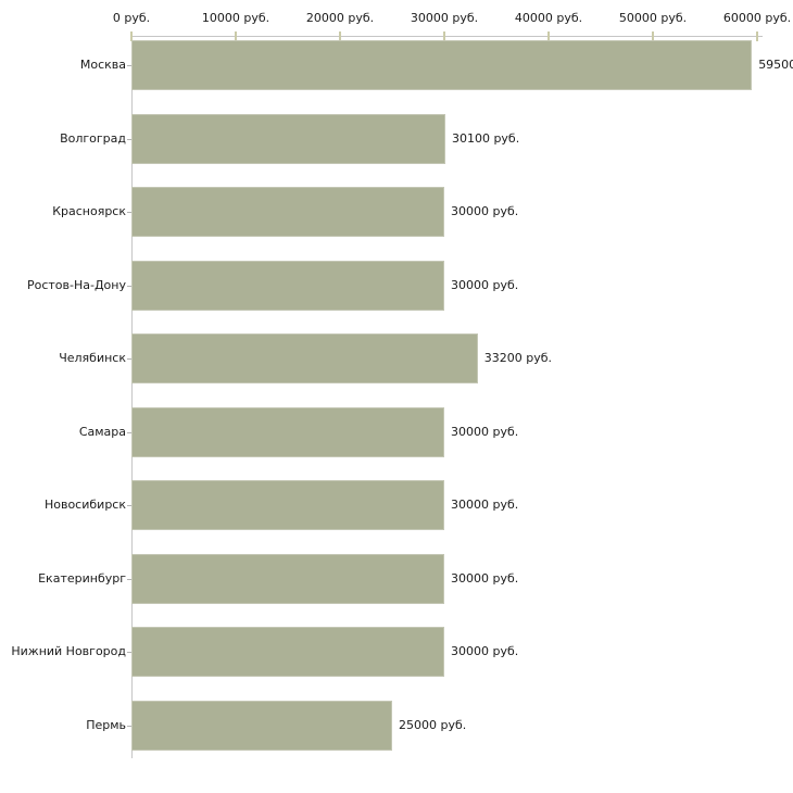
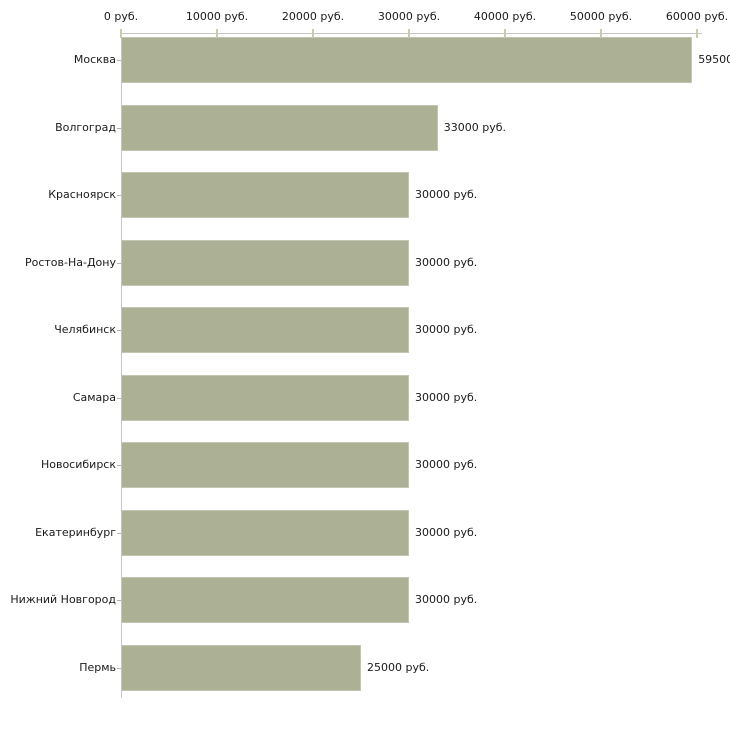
Волгоград: 30100 -> 33000
Челябинск: 33200 -> 30000
